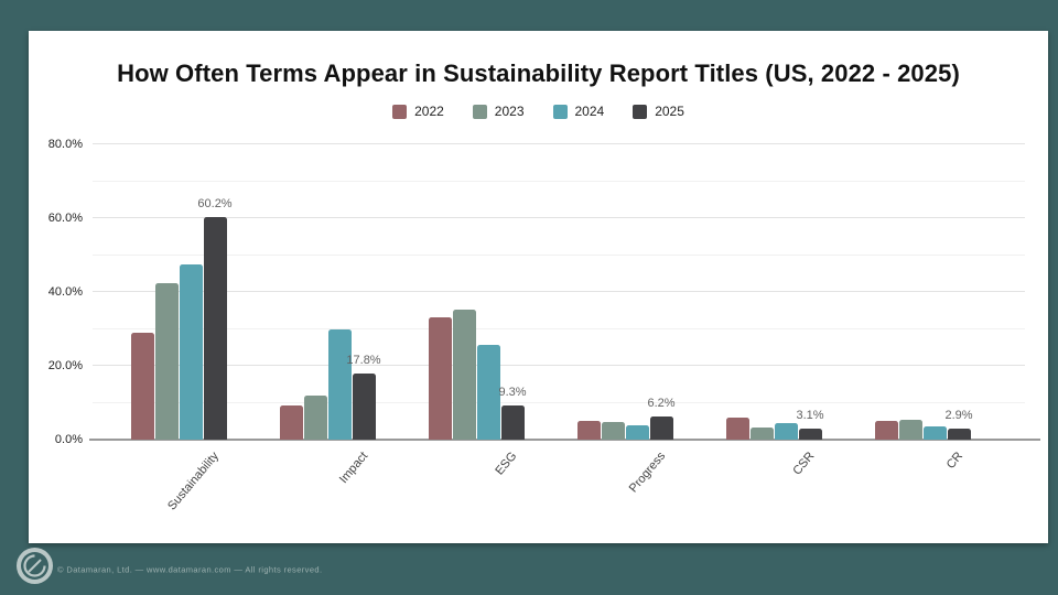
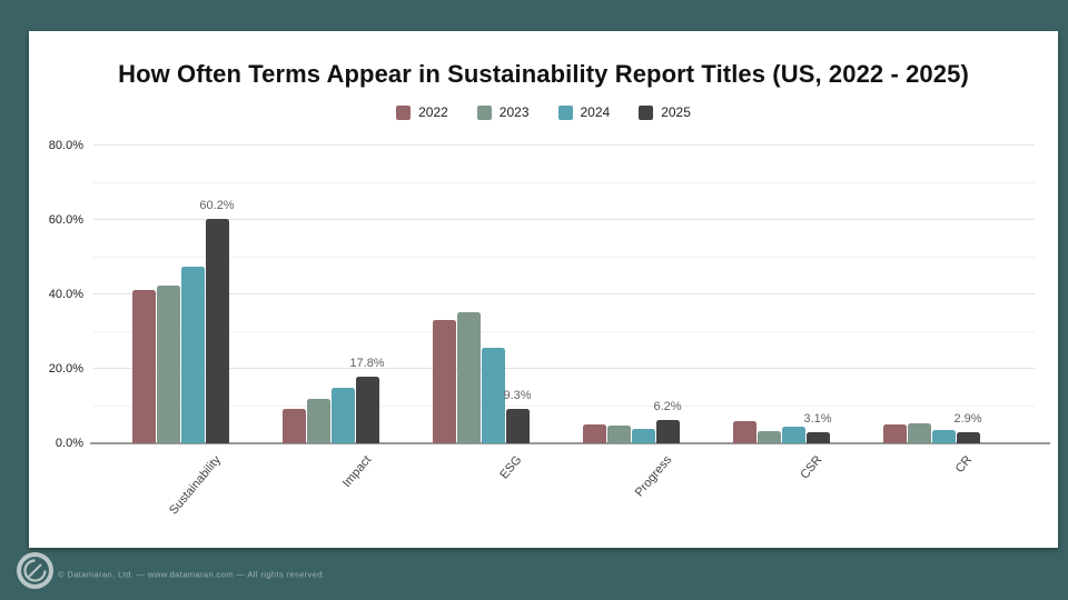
2022/Sustainability: 29% -> 41%
2024/Impact: 30% -> 15%
